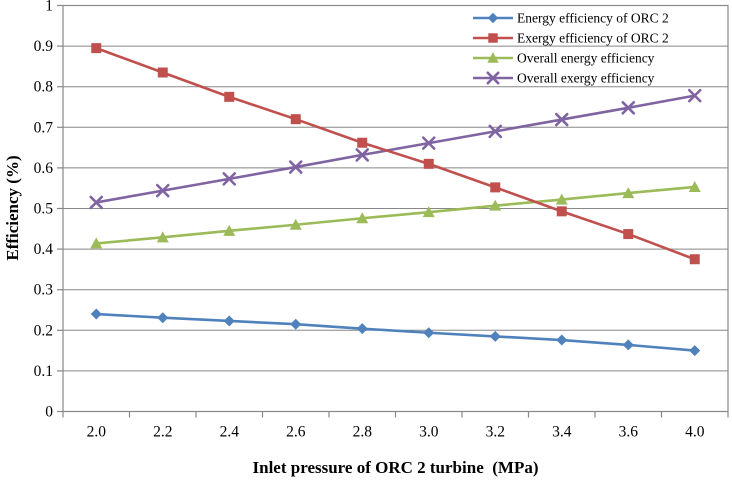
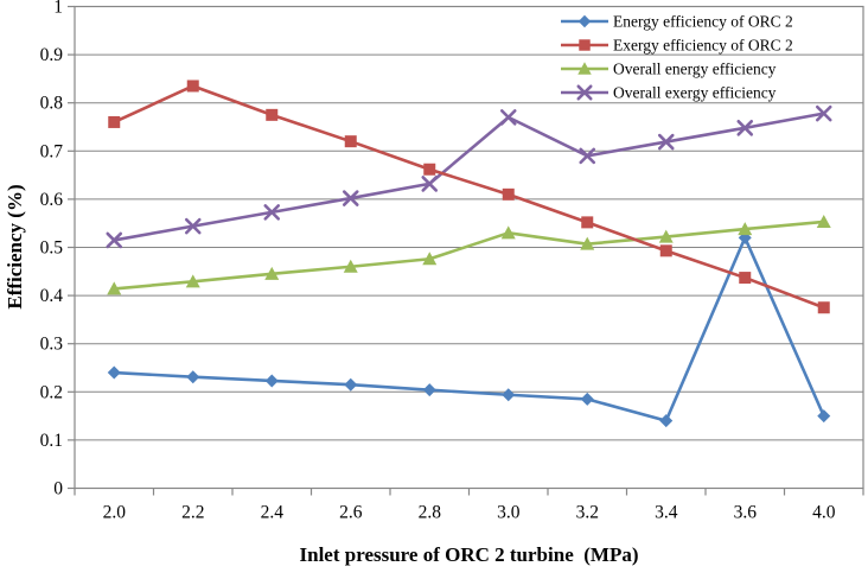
Exergy efficiency of ORC 2/2.0: 0.90 -> 0.76
Overall energy efficiency/3.0: 0.49 -> 0.53
Overall exergy efficiency/3.0: 0.66 -> 0.77
Energy efficiency of ORC 2/3.4: 0.18 -> 0.14
Energy efficiency of ORC 2/3.6: 0.16 -> 0.52
